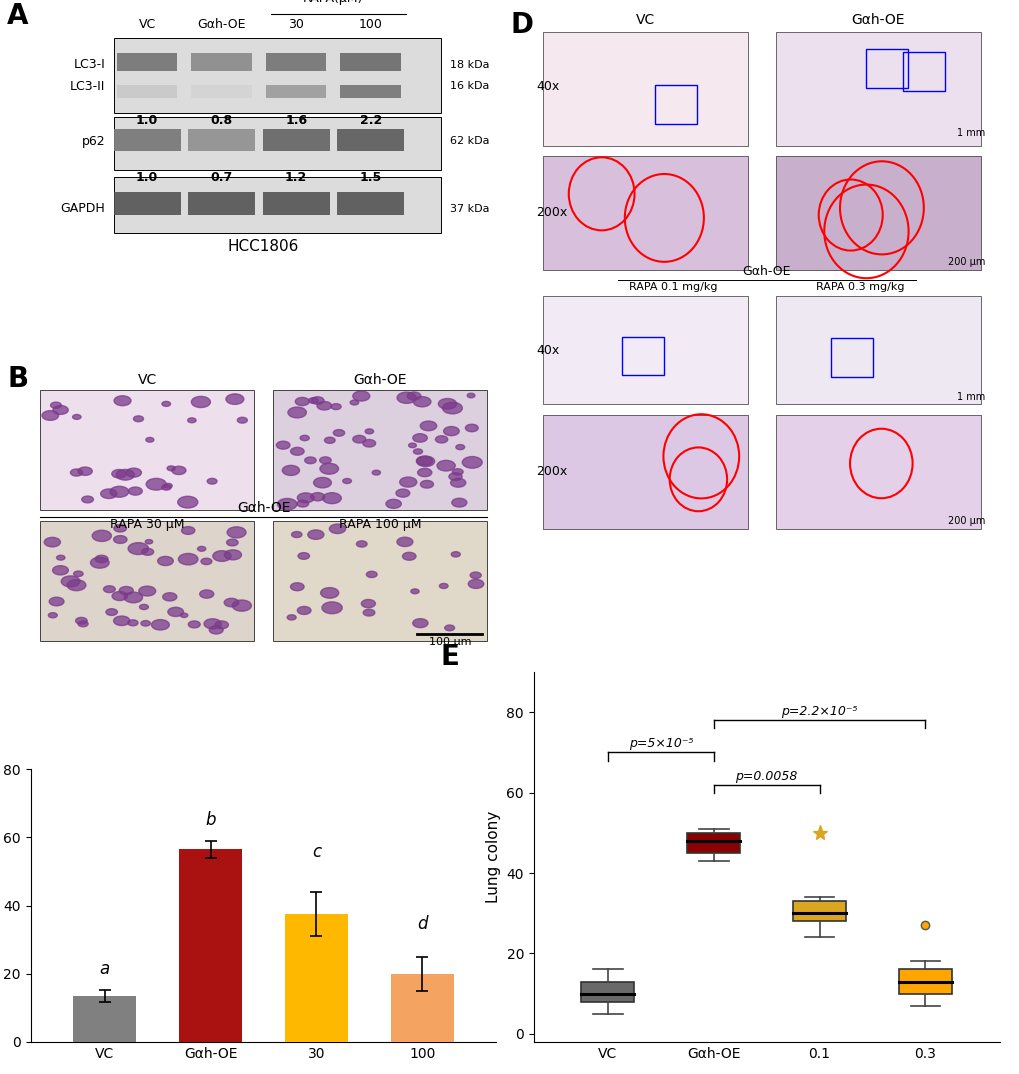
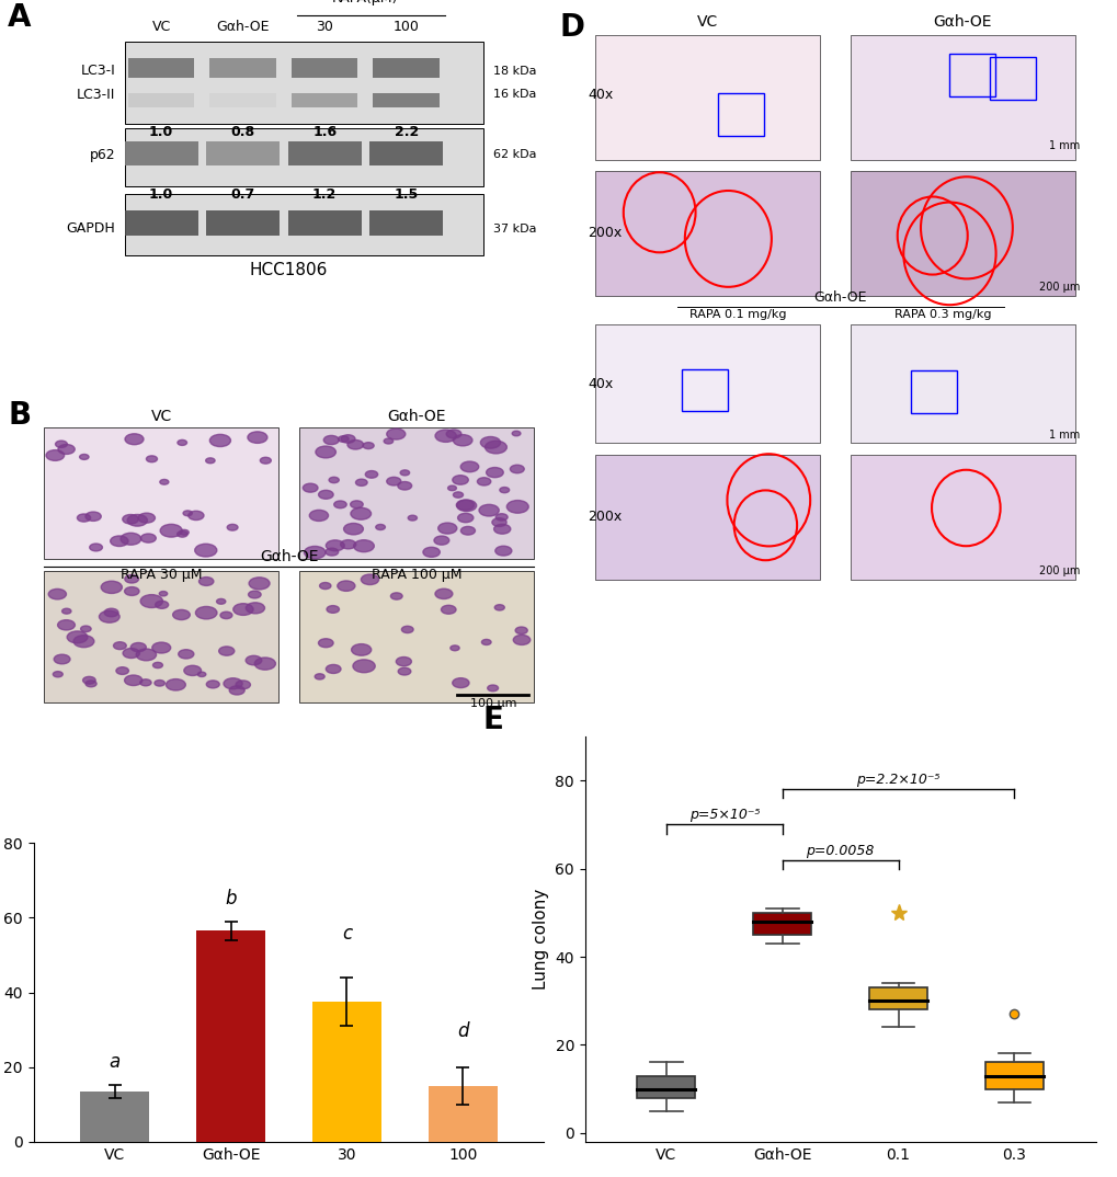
100: 20.0 -> 15.0
